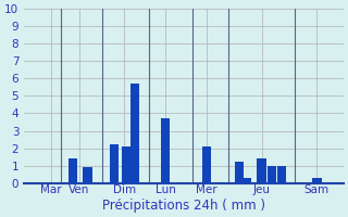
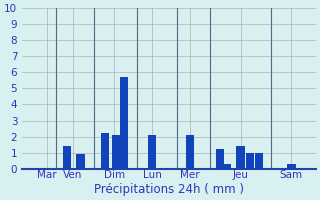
Lun: 3.7 -> 2.1
